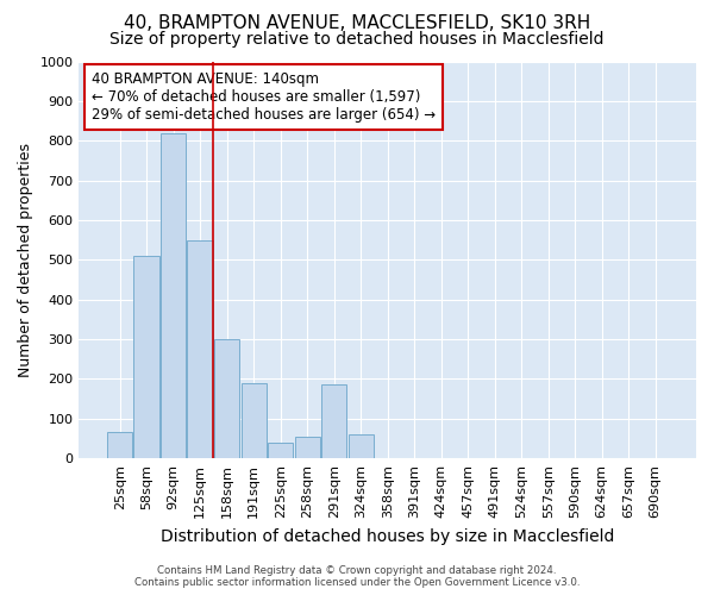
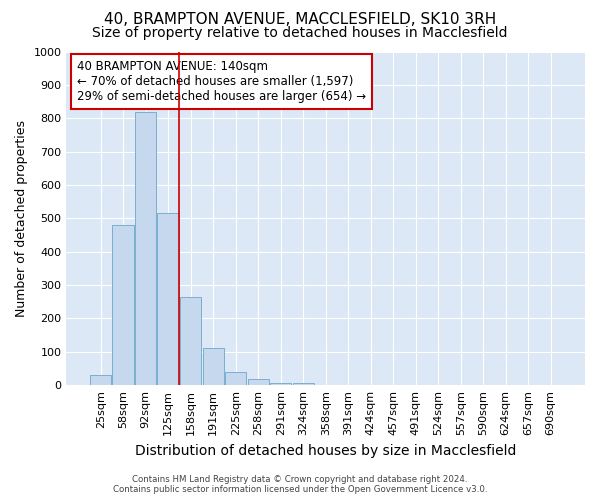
25sqm: 65 -> 30
58sqm: 510 -> 480
125sqm: 550 -> 515
158sqm: 300 -> 265
191sqm: 190 -> 110
258sqm: 55 -> 20
291sqm: 185 -> 8
324sqm: 60 -> 8
